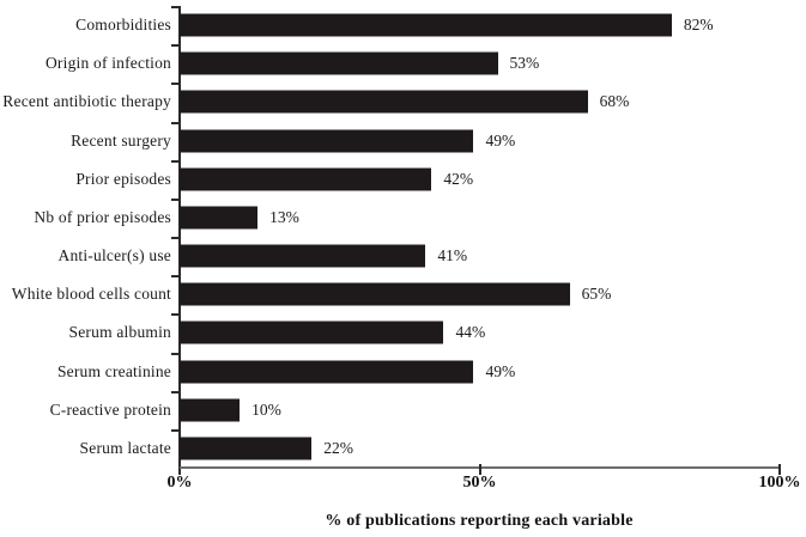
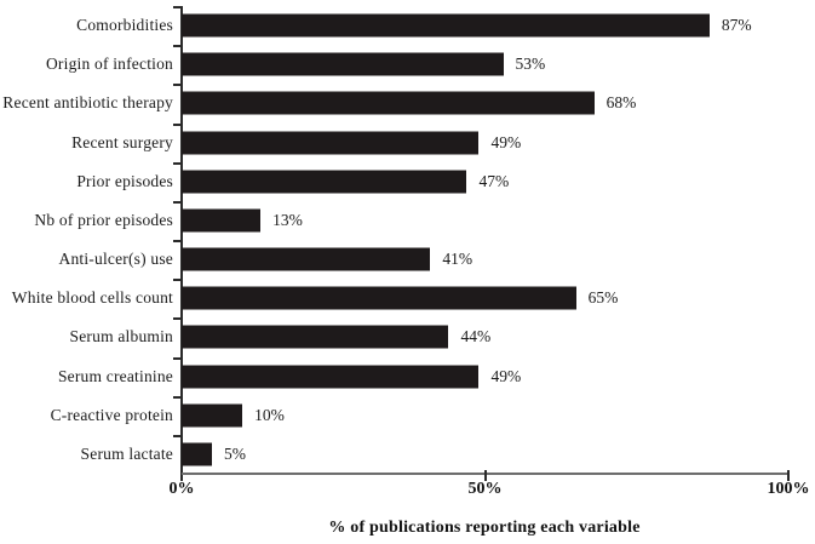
Comorbidities: 82% -> 87%
Prior episodes: 42% -> 47%
Serum lactate: 22% -> 5%
